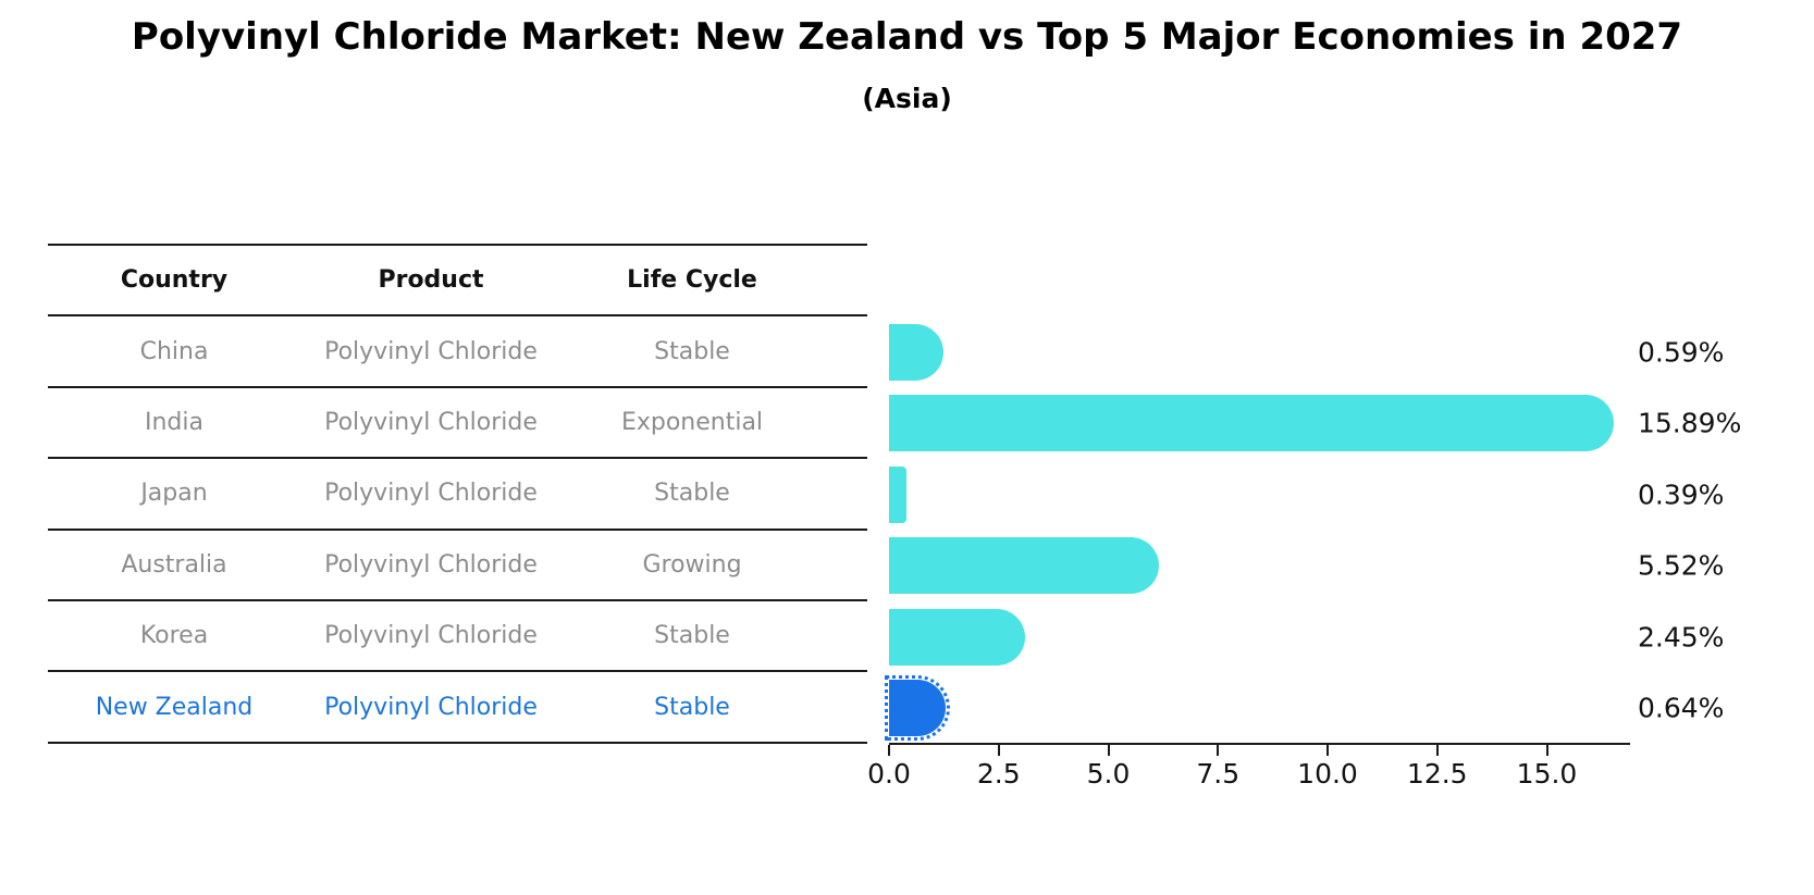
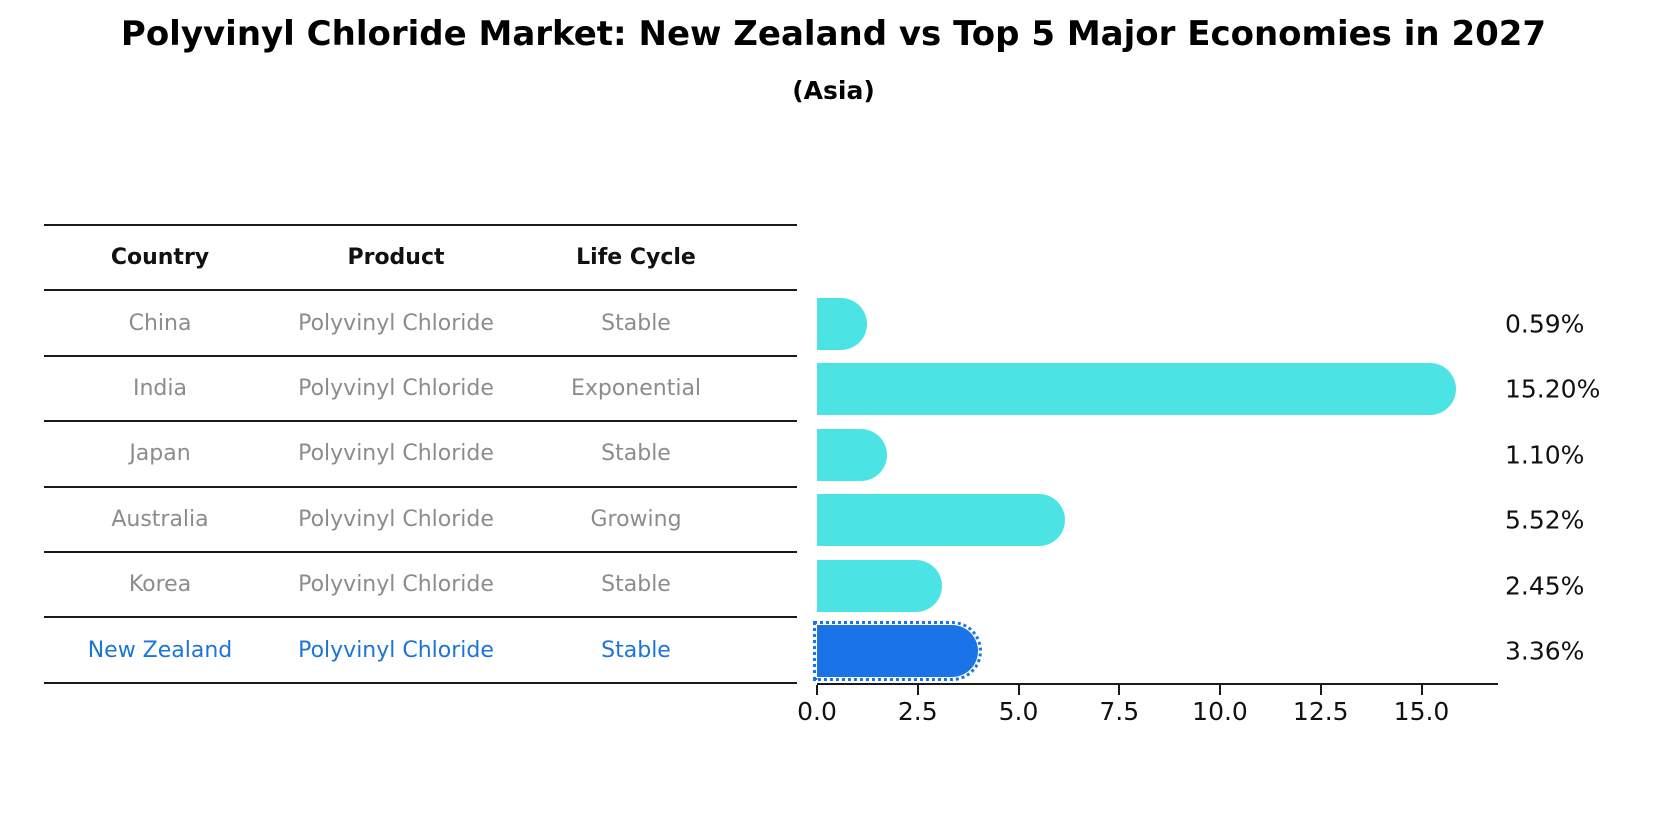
India: 15.89% -> 15.20%
Japan: 0.39% -> 1.10%
New Zealand: 0.64% -> 3.36%
